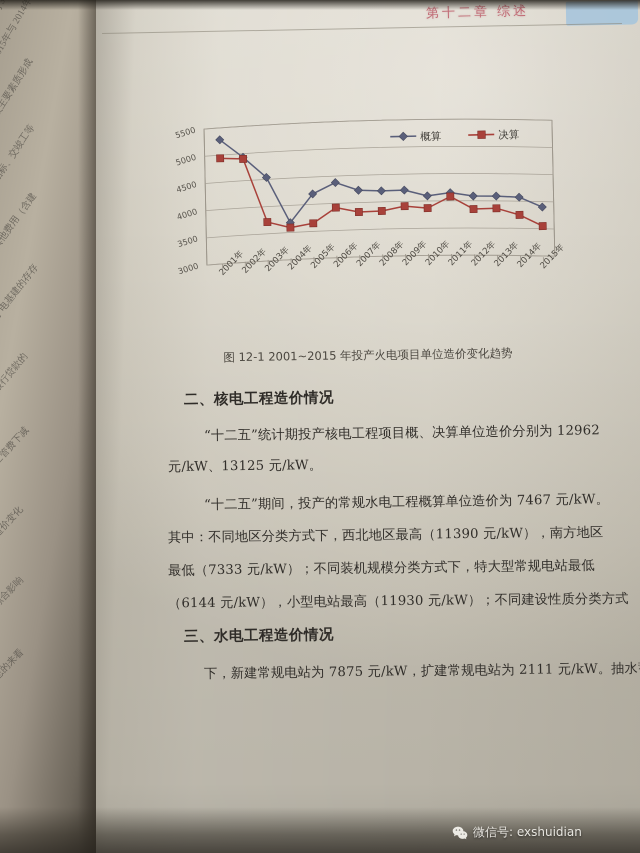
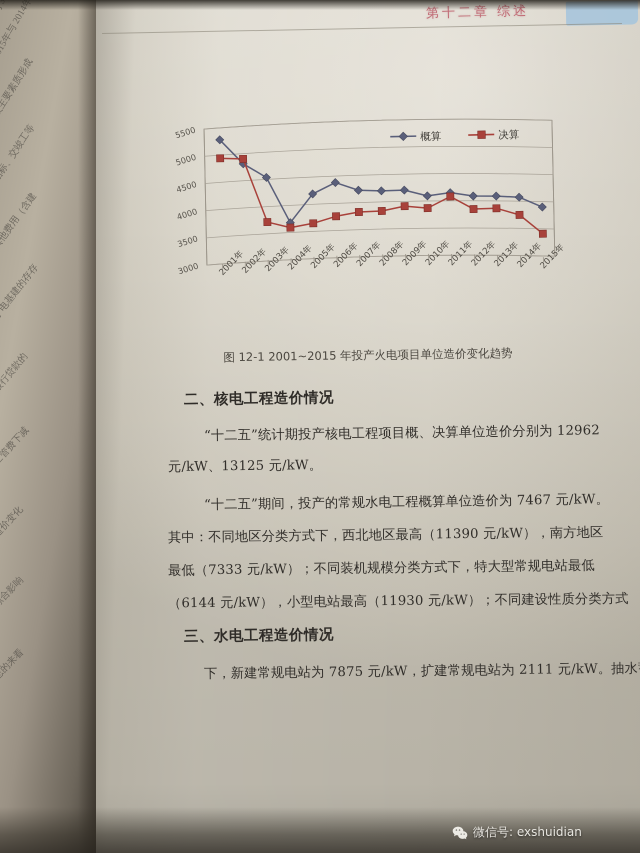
概算/2002年: 4900 -> 4800
决算/2006年: 4000 -> 3800
决算/2015年: 3500 -> 3400
